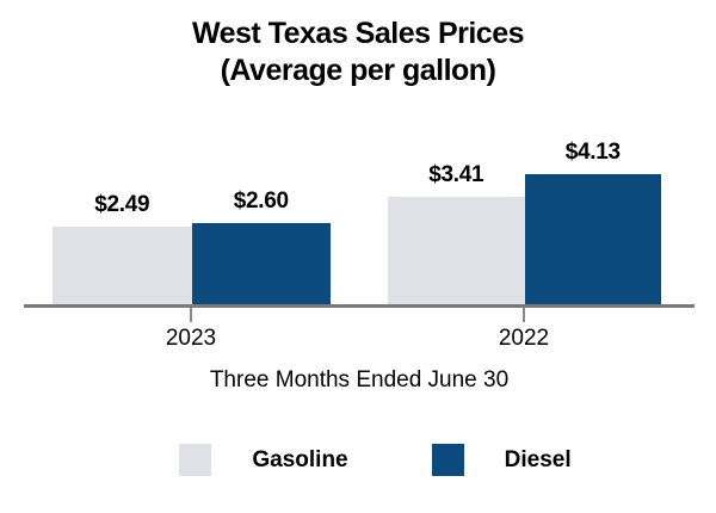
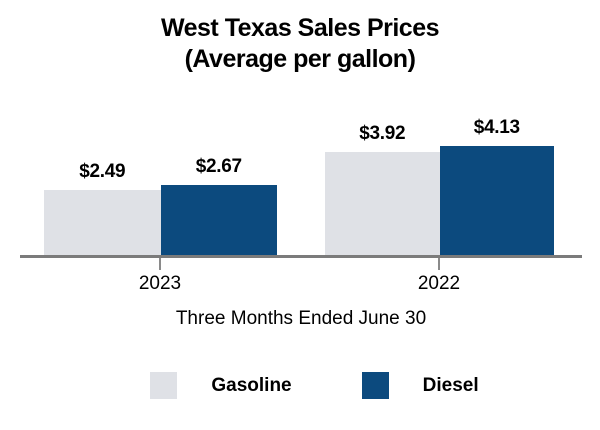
Diesel/2023: $2.60 -> $2.67
Gasoline/2022: $3.41 -> $3.92
